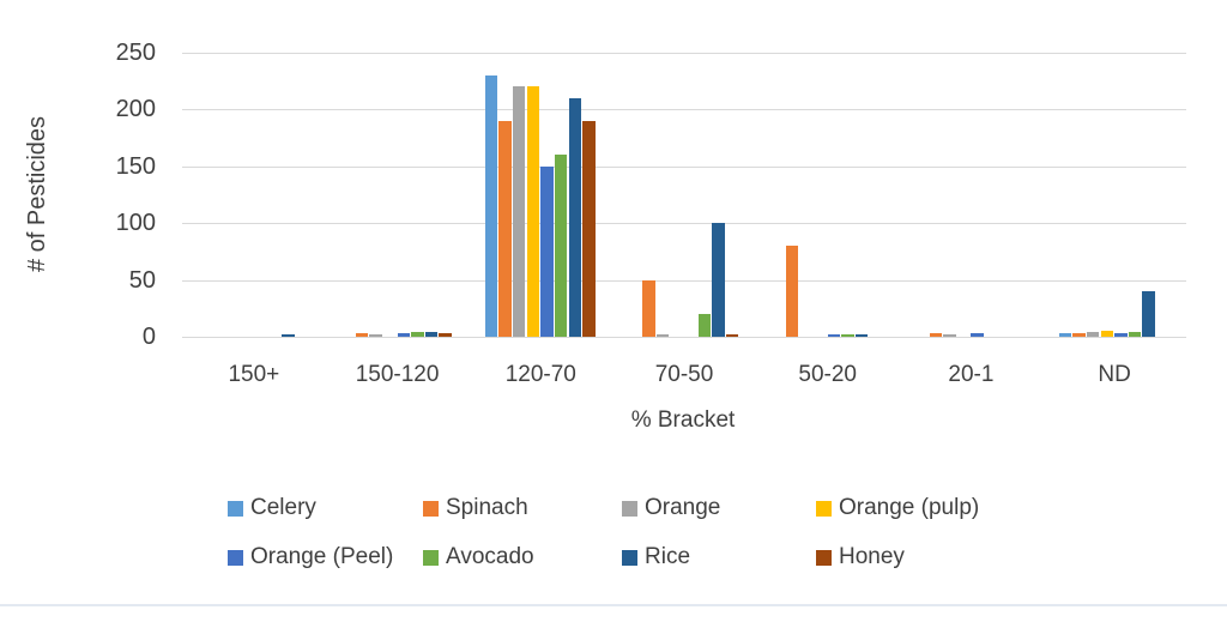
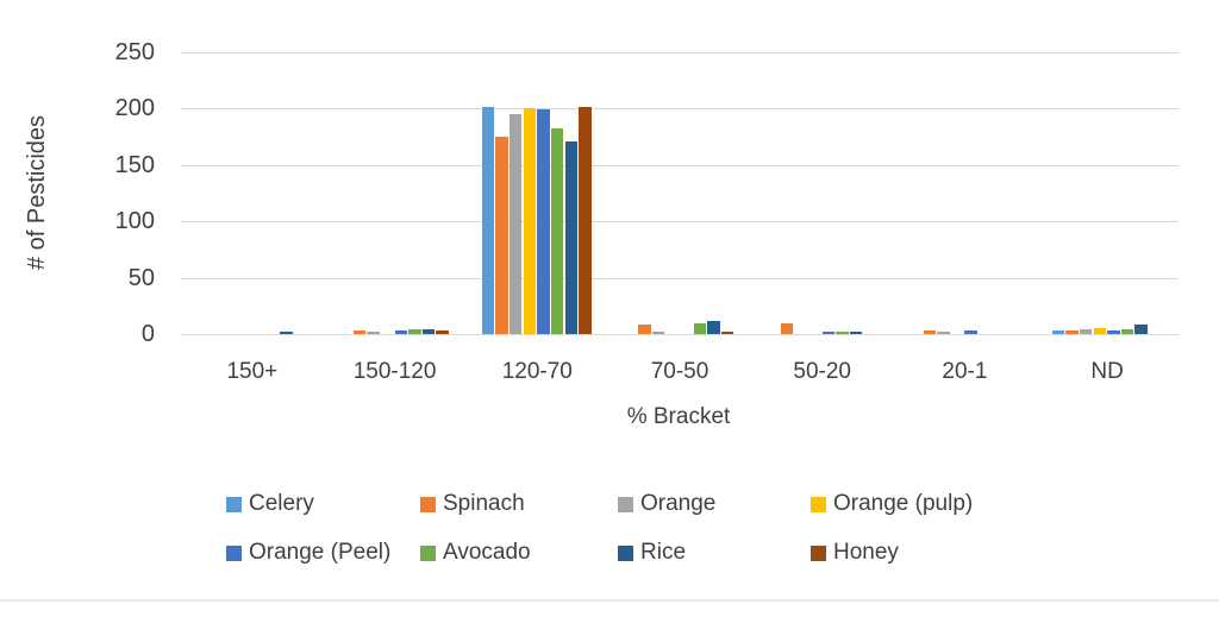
Celery/120-70: 230 -> 200
Spinach/120-70: 190 -> 180
Orange/120-70: 220 -> 200
Orange (pulp)/120-70: 220 -> 200
Orange (Peel)/120-70: 150 -> 200
Avocado/120-70: 160 -> 180
Rice/120-70: 210 -> 170
Honey/120-70: 190 -> 200
Spinach/70-50: 50 -> 10
Avocado/70-50: 20 -> 10
Rice/70-50: 100 -> 10
Spinach/50-20: 80 -> 10
Rice/ND: 40 -> 10
